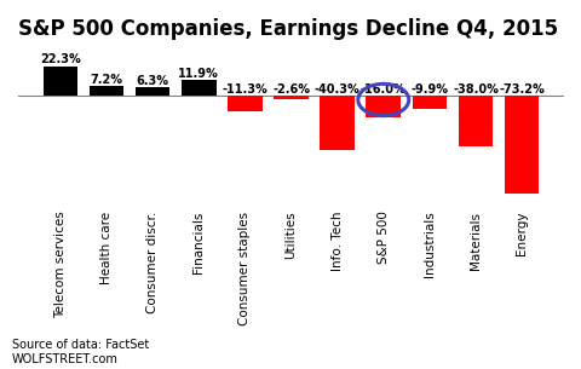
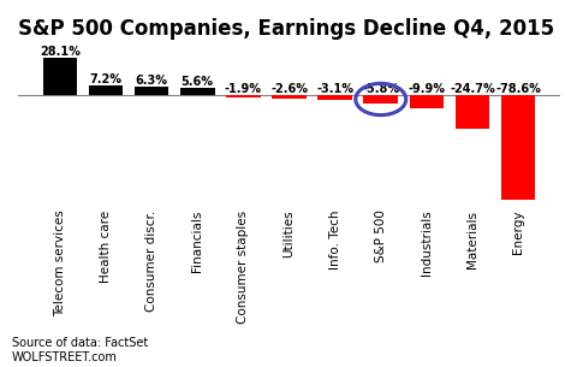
Telecom services: 22.3% -> 28.1%
Financials: 11.9% -> 5.6%
Consumer staples: -11.3% -> -1.9%
Info. Tech: -40.3% -> -3.1%
S&P 500: -16.0% -> -5.8%
Materials: -38.0% -> -24.7%
Energy: -73.2% -> -78.6%
